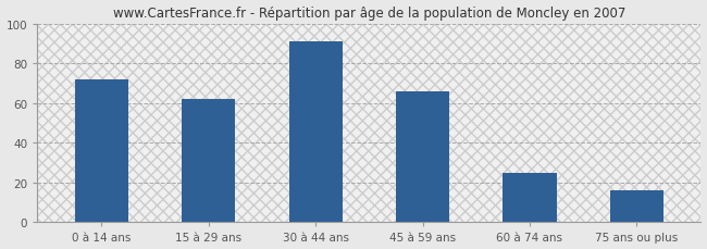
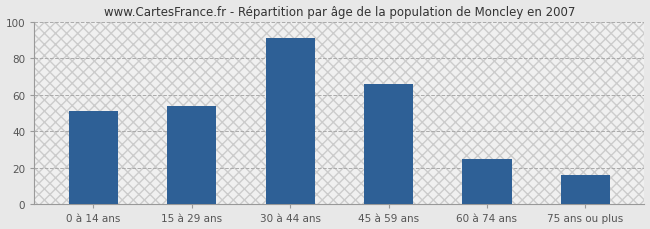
0 à 14 ans: 72 -> 51
15 à 29 ans: 62 -> 54
